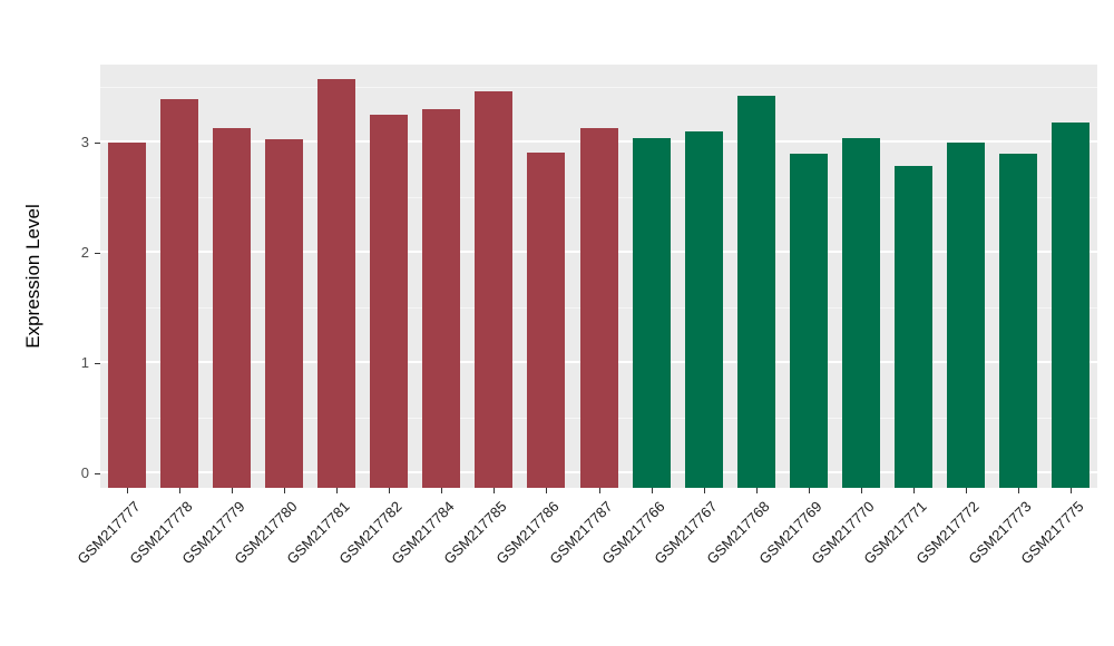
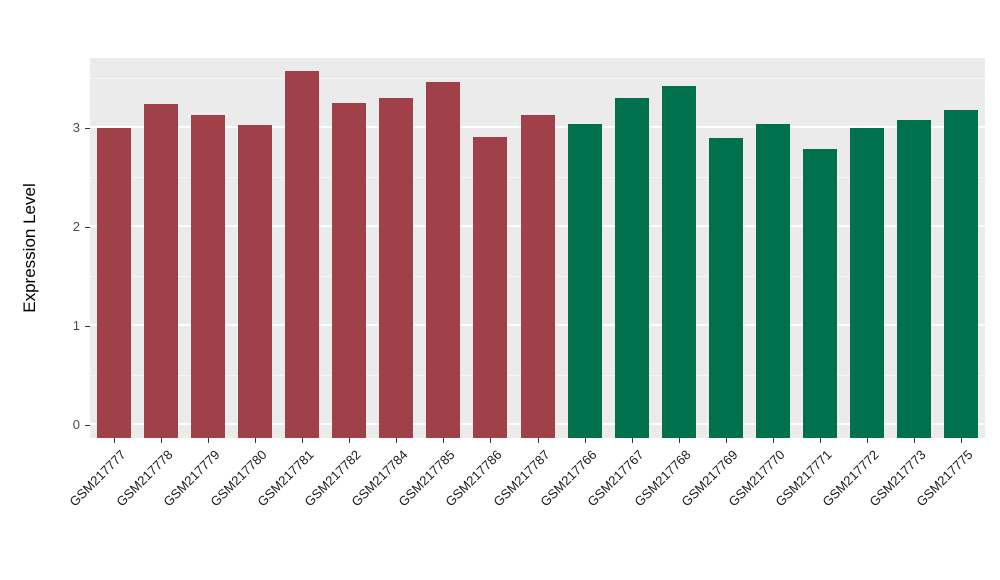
GSM217778: 3.4 -> 3.2
GSM217767: 3.1 -> 3.3
GSM217773: 2.9 -> 3.1
